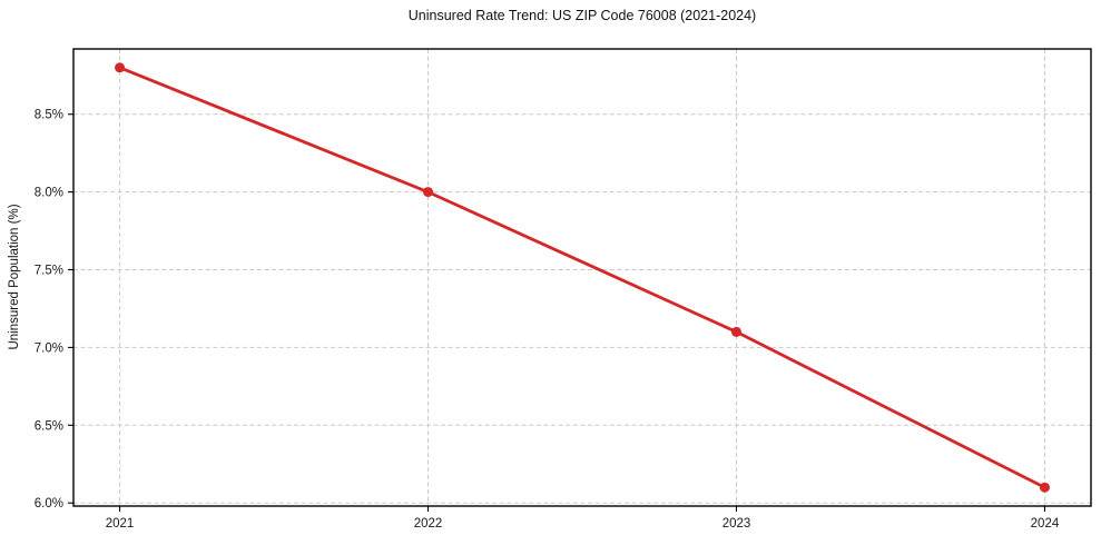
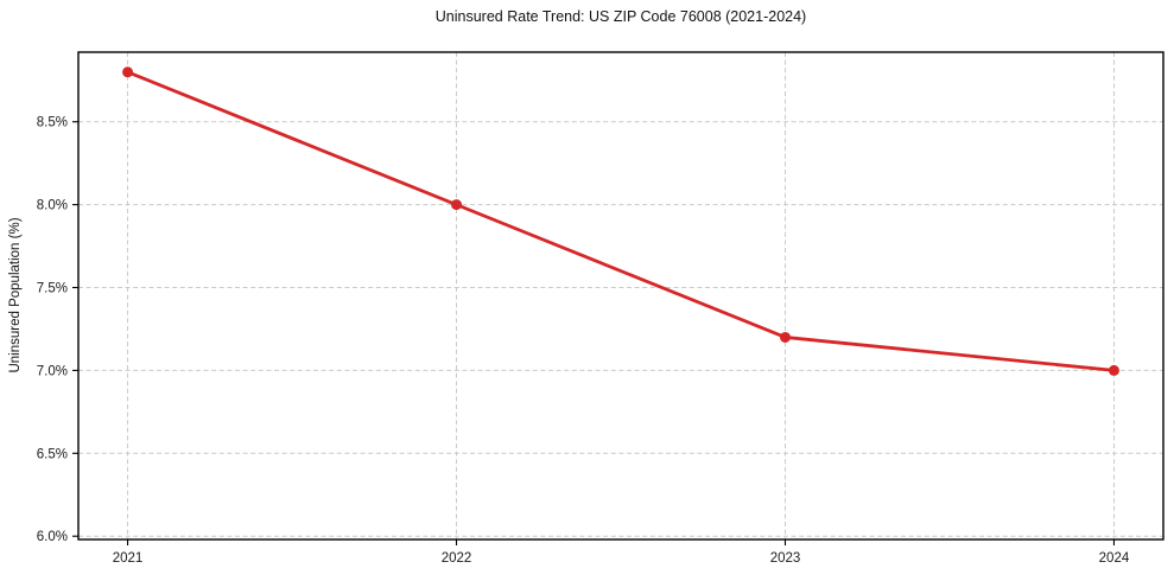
2023: 7.1% -> 7.2%
2024: 6.1% -> 7.0%
